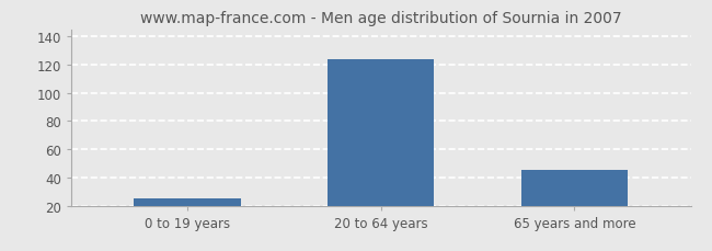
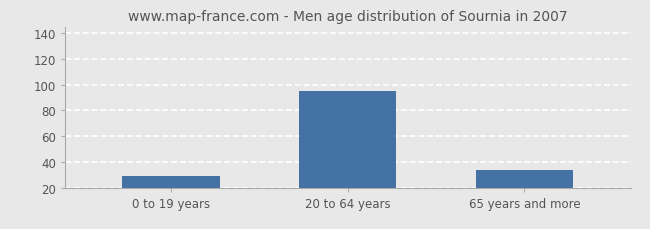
0 to 19 years: 25 -> 29
20 to 64 years: 124 -> 95
65 years and more: 45 -> 34
